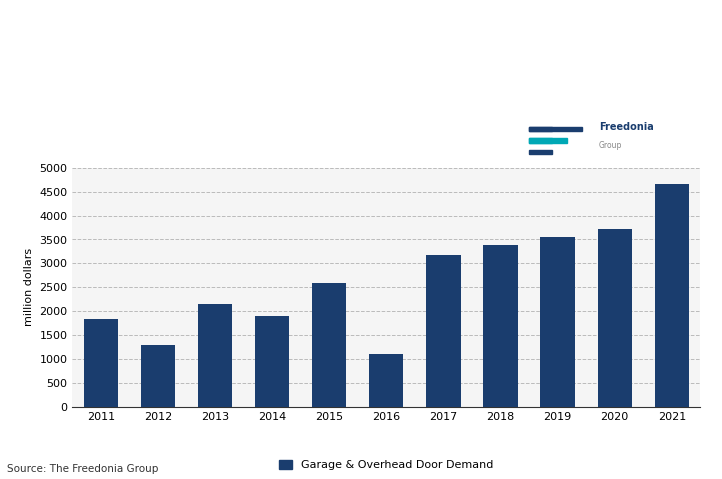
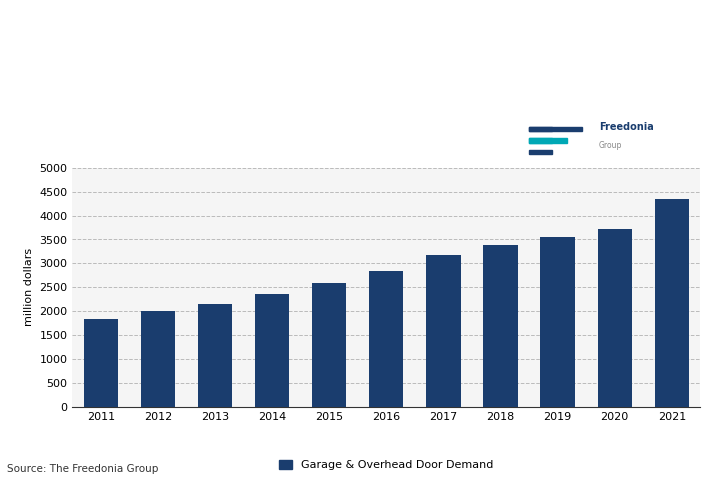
2012: 1300 -> 2010
2014: 1900 -> 2370
2016: 1100 -> 2840
2021: 4650 -> 4350
